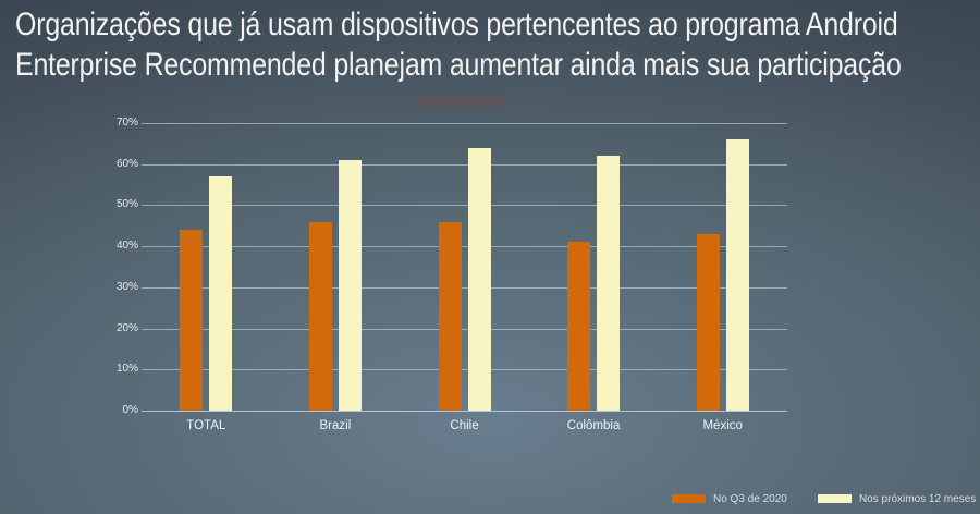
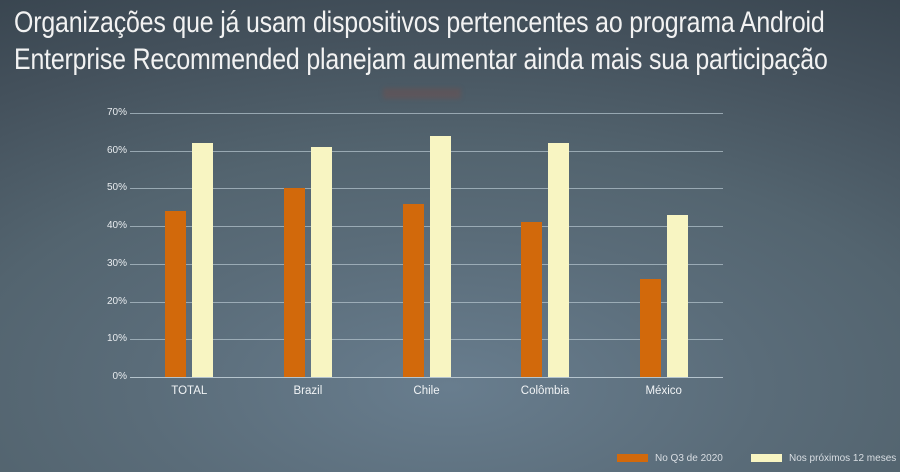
Nos próximos 12 meses/TOTAL: 57% -> 62%
No Q3 de 2020/Brazil: 46% -> 50%
No Q3 de 2020/México: 43% -> 26%
Nos próximos 12 meses/México: 66% -> 43%
